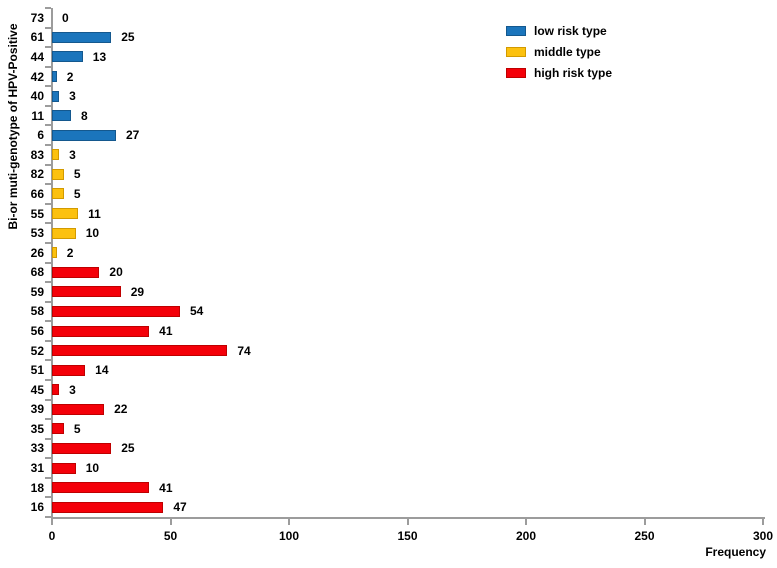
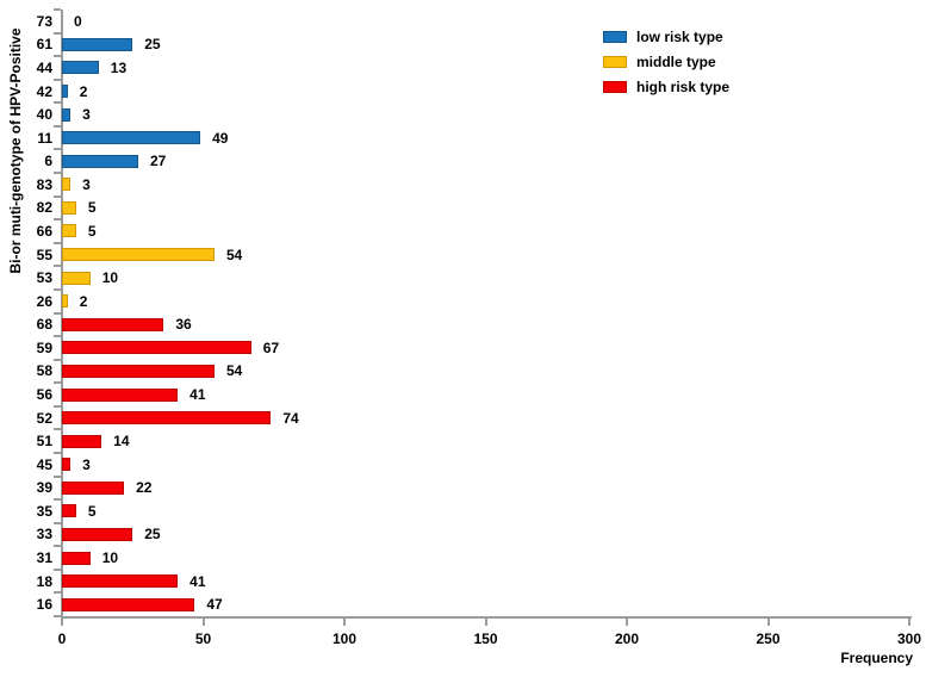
11: 8 -> 49
55: 11 -> 54
68: 20 -> 36
59: 29 -> 67
